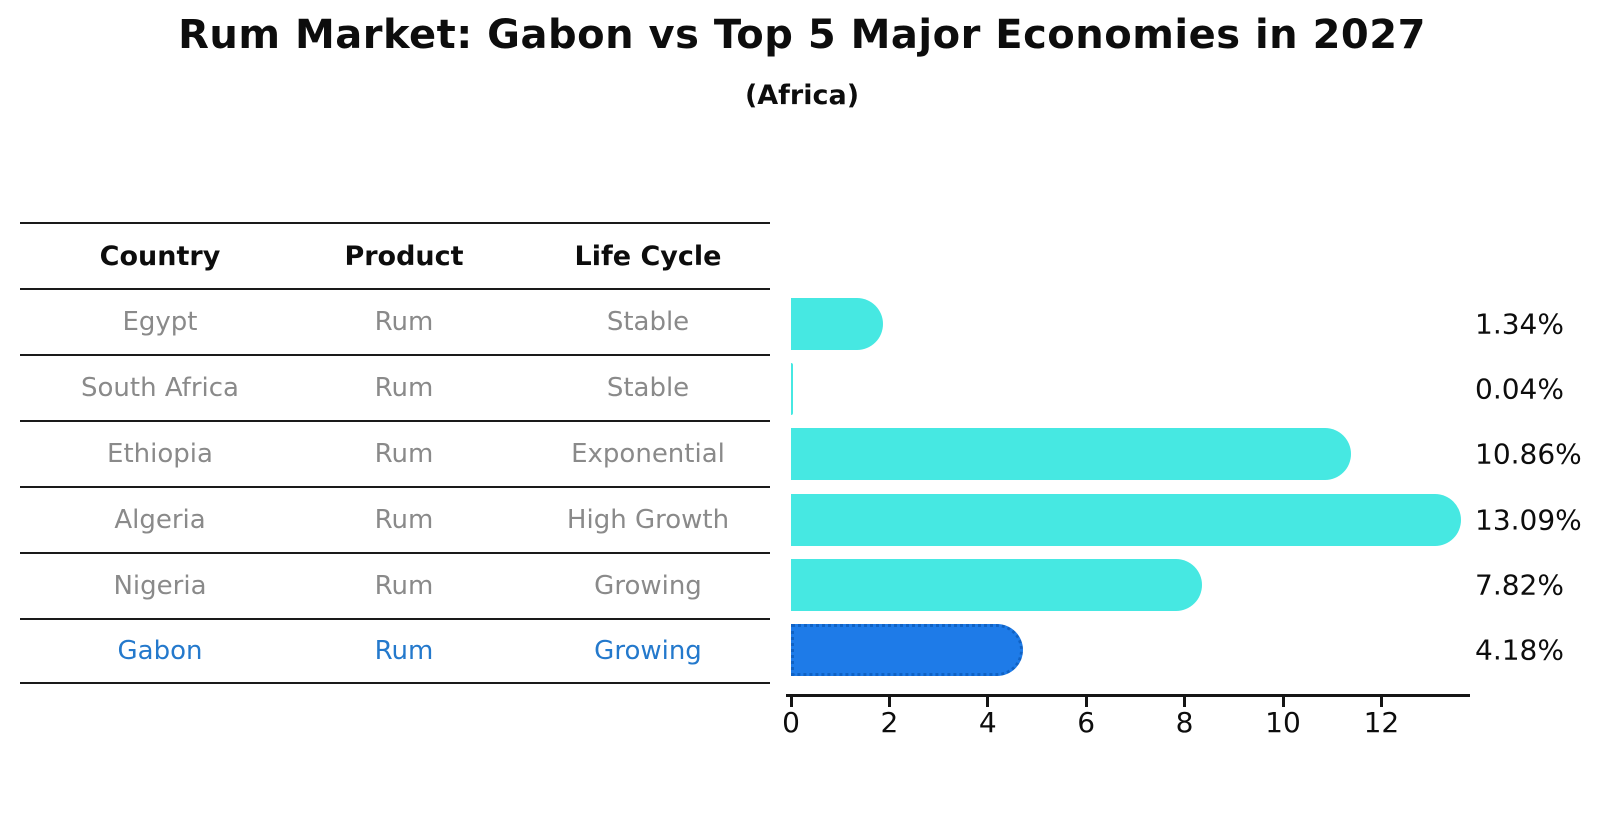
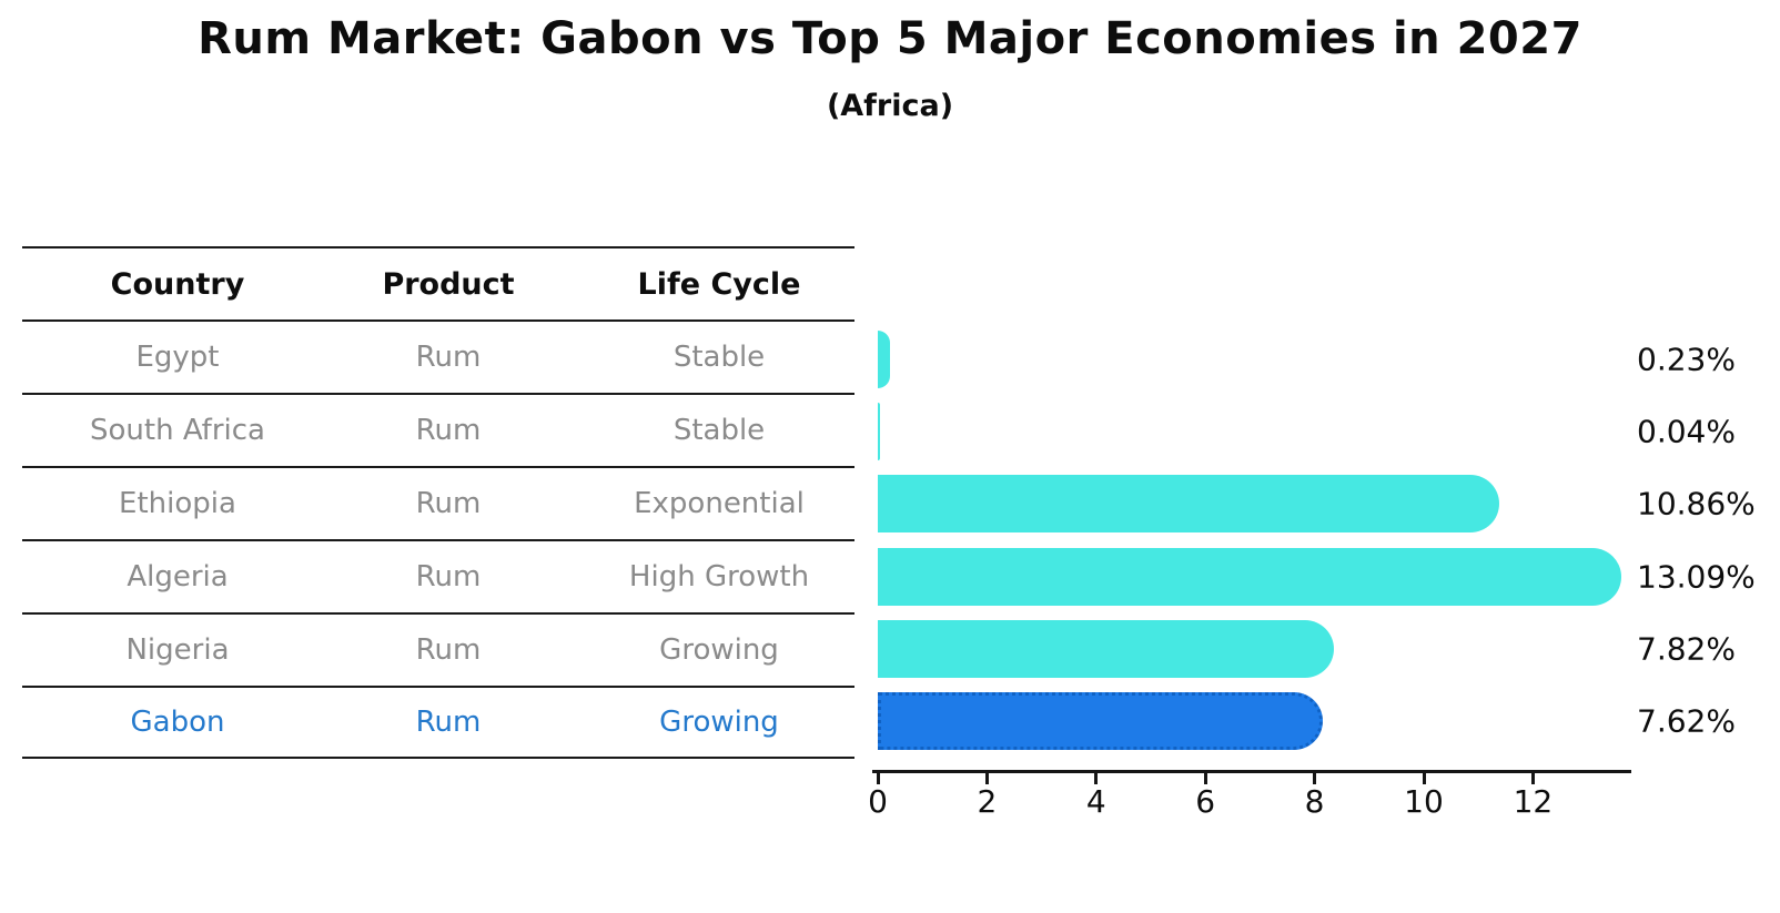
Egypt: 1.34% -> 0.23%
Gabon: 4.18% -> 7.62%
